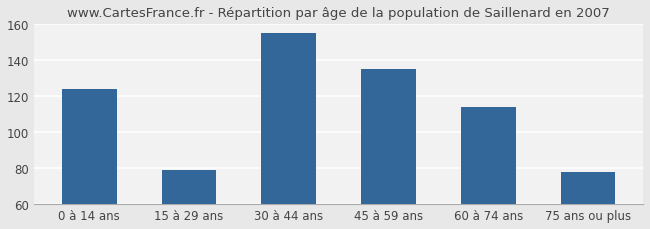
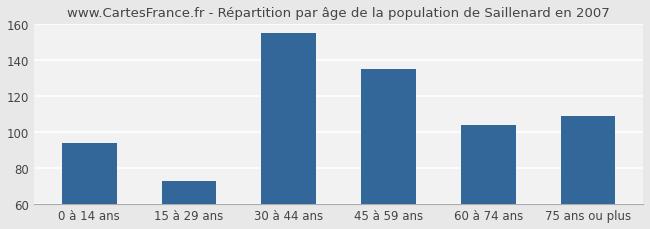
0 à 14 ans: 124 -> 94
15 à 29 ans: 79 -> 73
60 à 74 ans: 114 -> 104
75 ans ou plus: 78 -> 109
